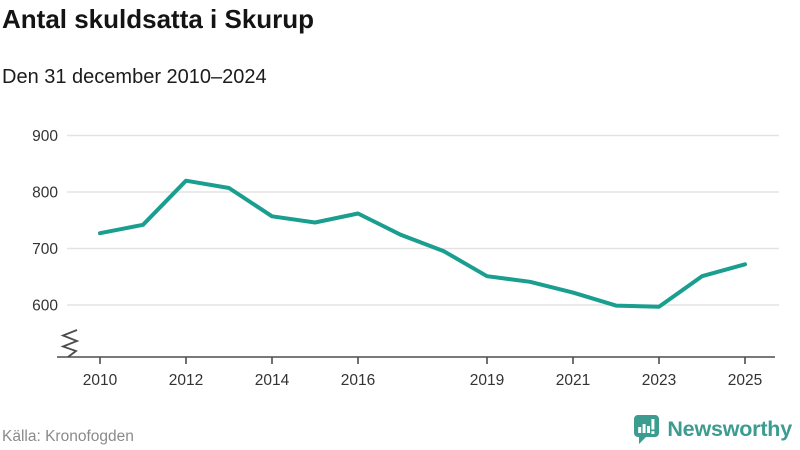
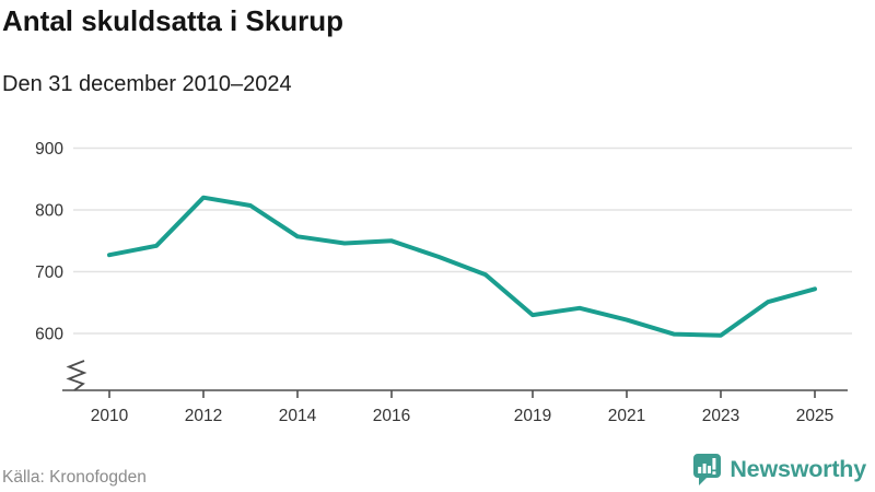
2016: 760 -> 750
2019: 650 -> 630
